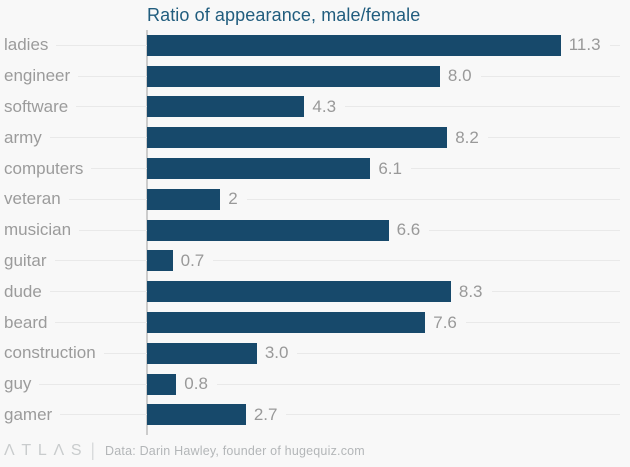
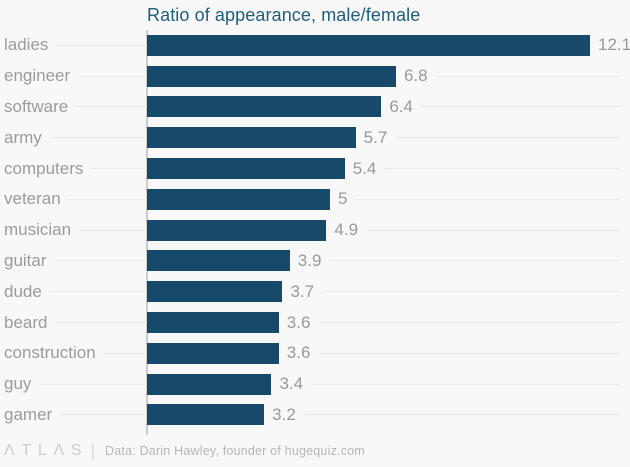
ladies: 11.3 -> 12.1
engineer: 8.0 -> 6.8
software: 4.3 -> 6.4
army: 8.2 -> 5.7
computers: 6.1 -> 5.4
veteran: 2 -> 5
musician: 6.6 -> 4.9
guitar: 0.7 -> 3.9
dude: 8.3 -> 3.7
beard: 7.6 -> 3.6
construction: 3.0 -> 3.6
guy: 0.8 -> 3.4
gamer: 2.7 -> 3.2
